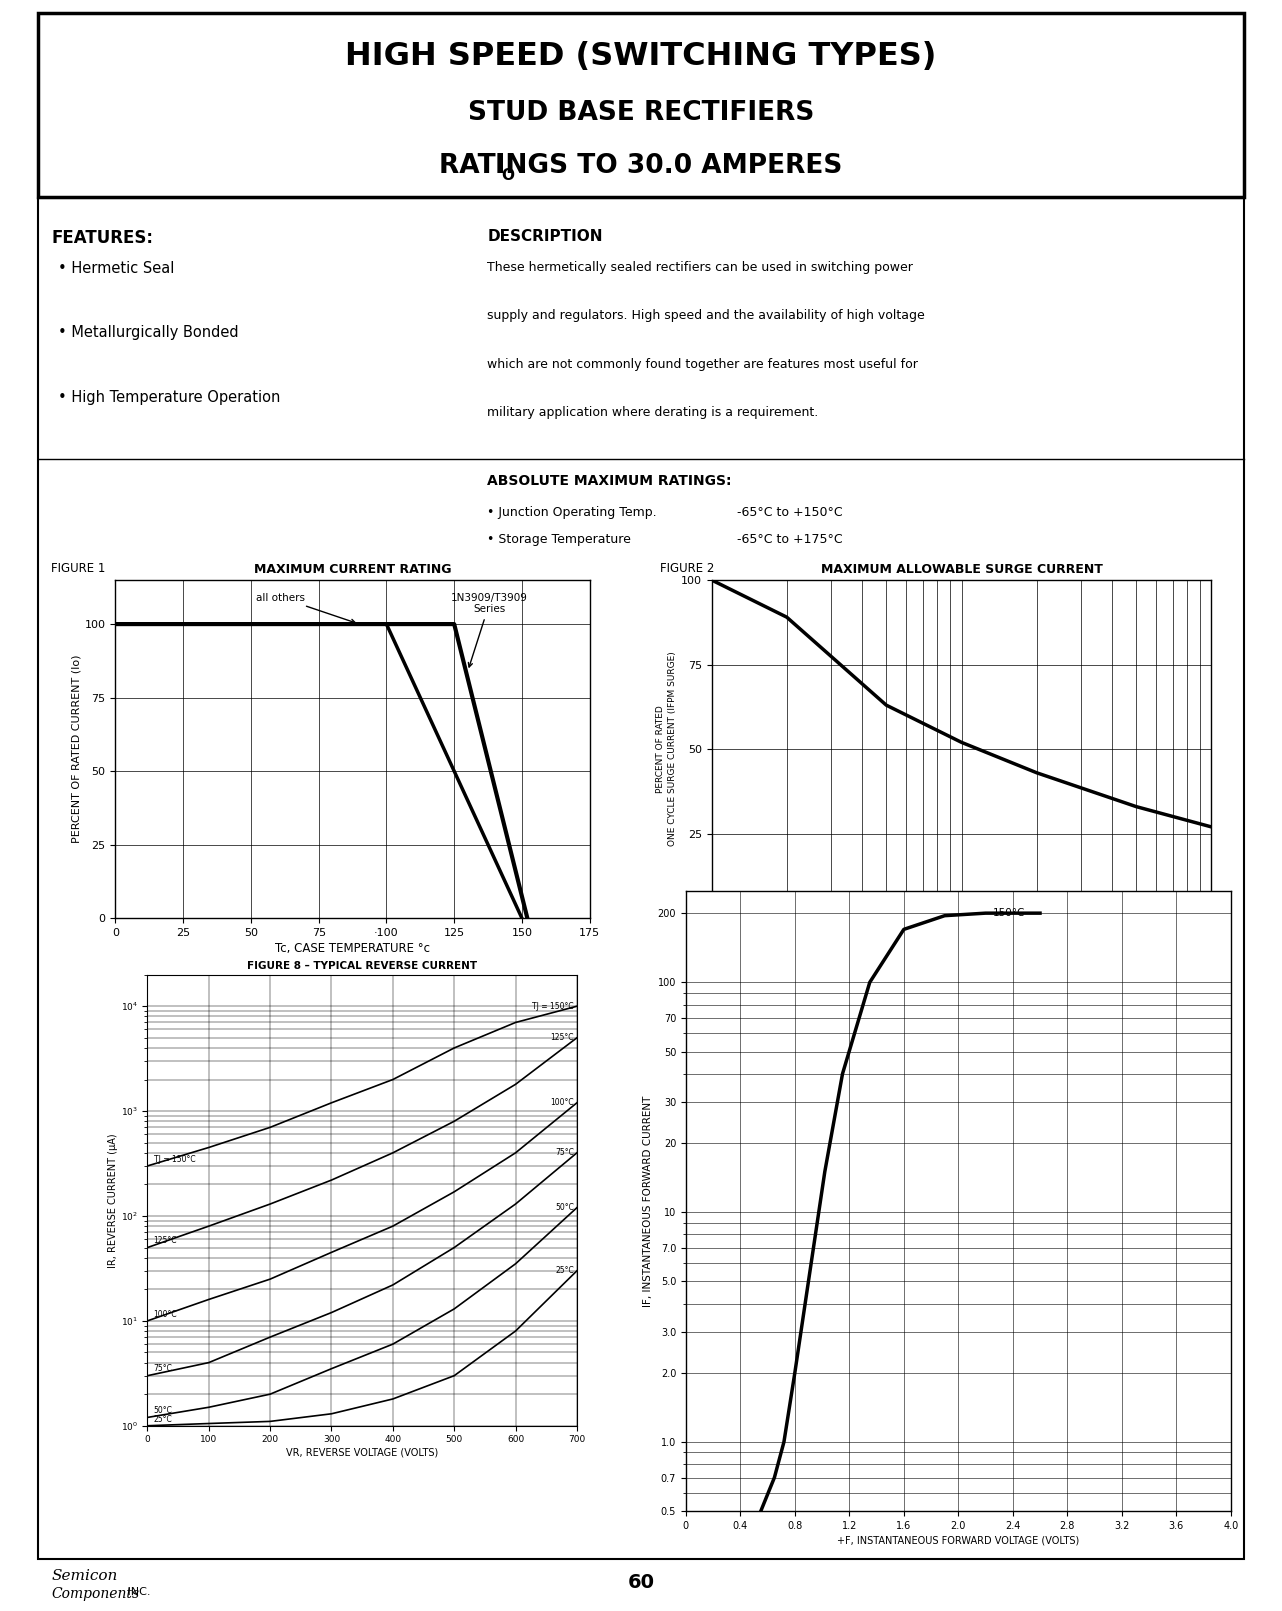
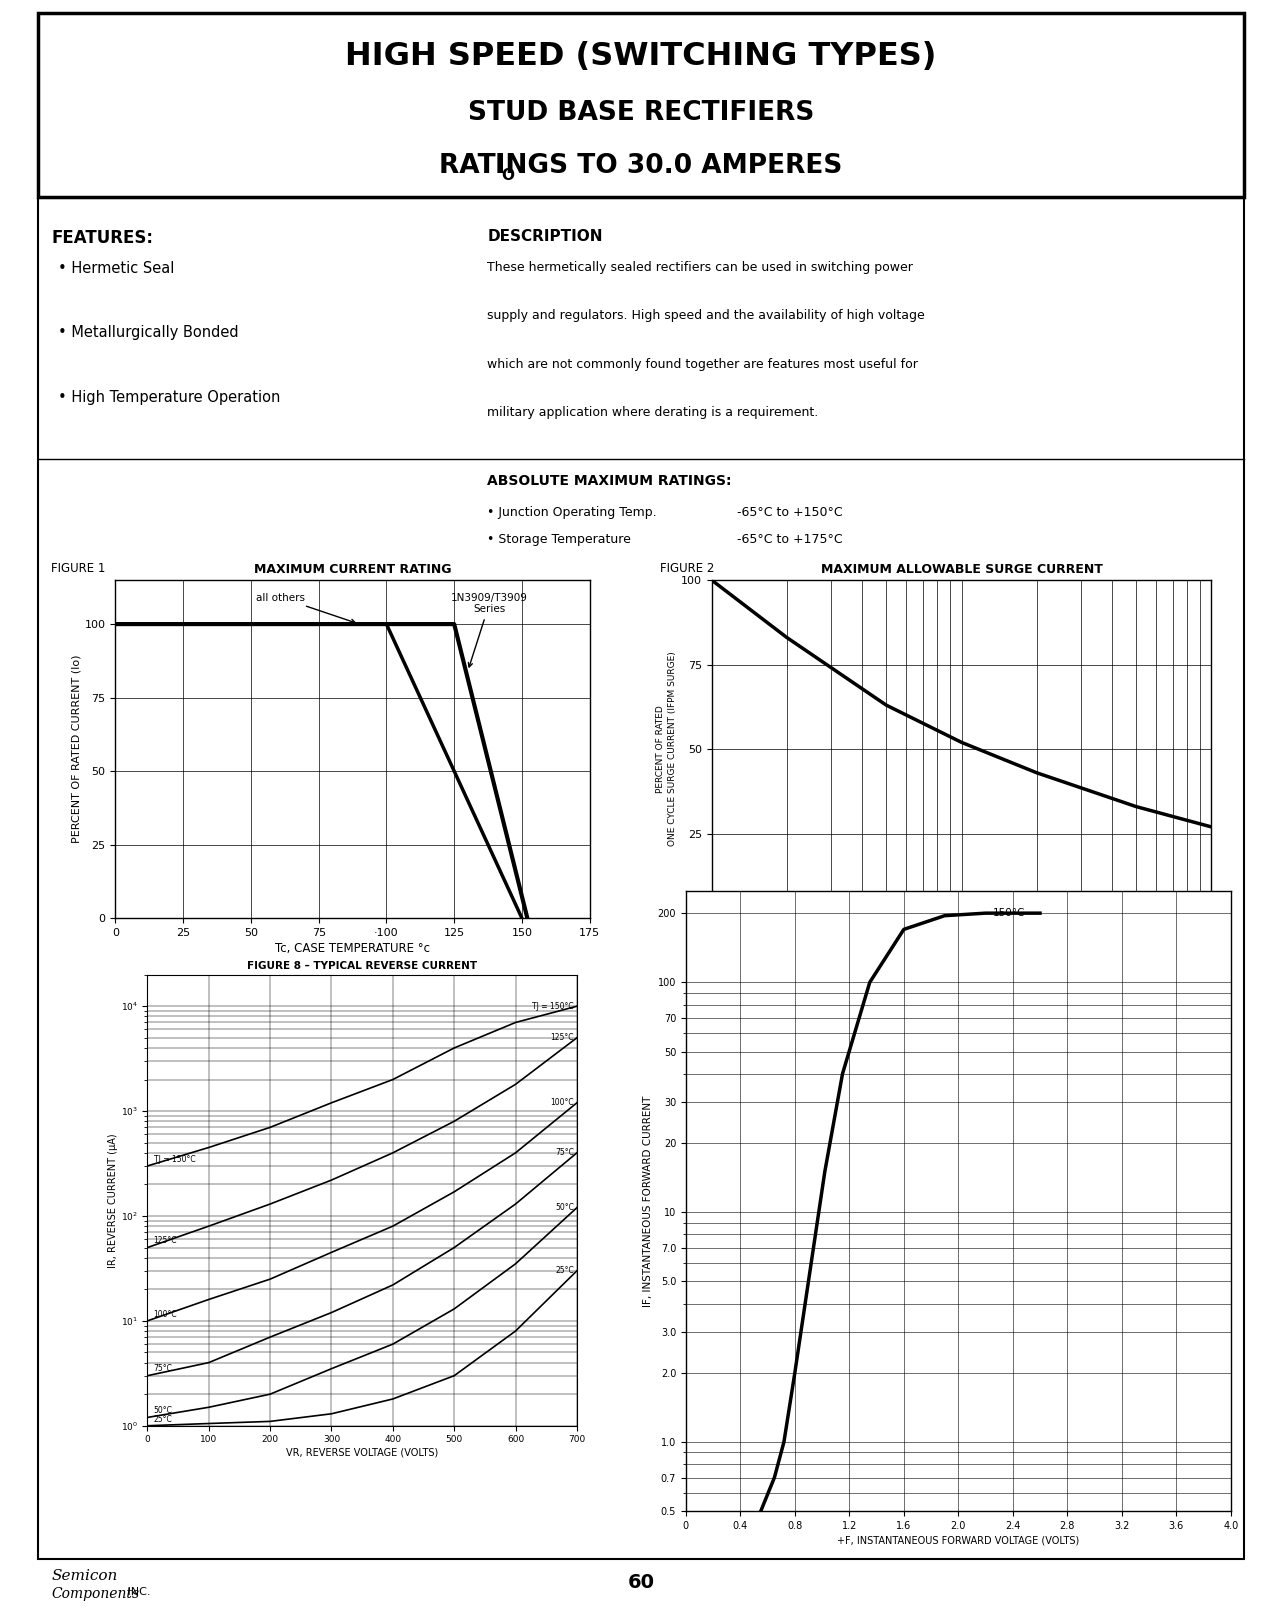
MAXIMUM ALLOWABLE SURGE CURRENT/2.0: 89 -> 83
